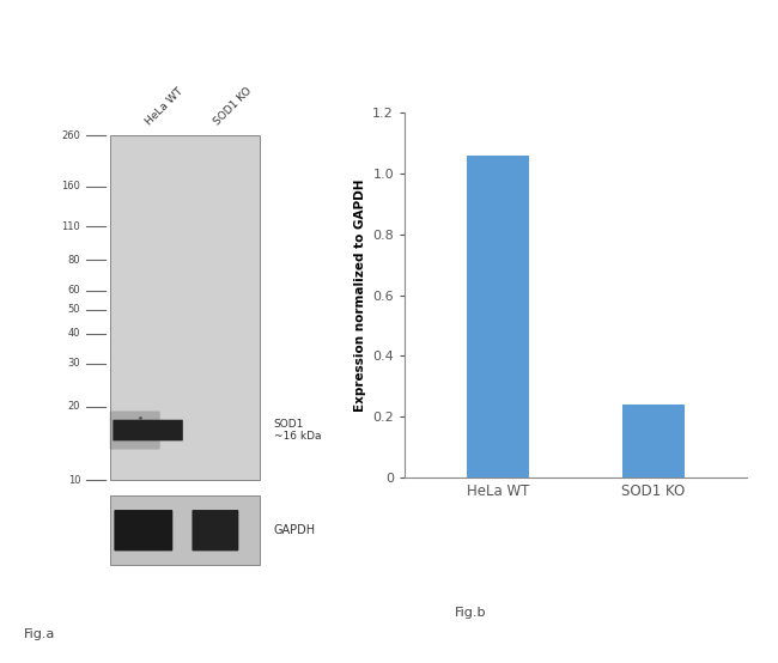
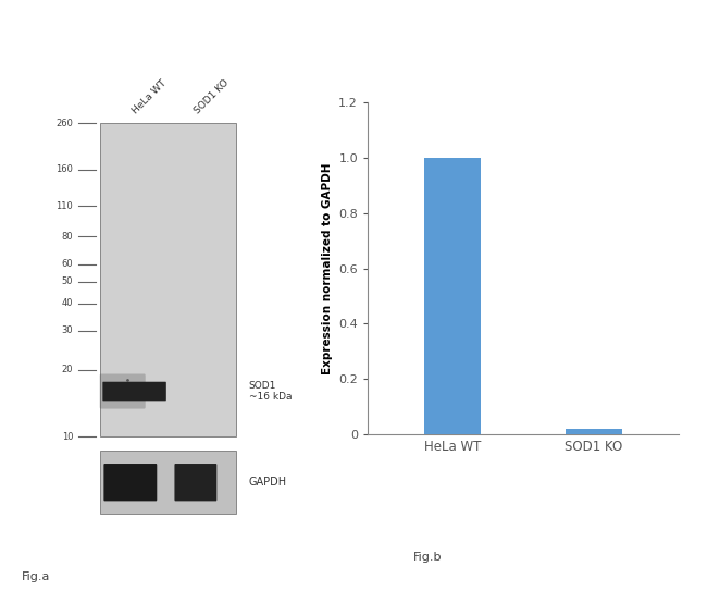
HeLa WT: 1.06 -> 1.00
SOD1 KO: 0.24 -> 0.02
